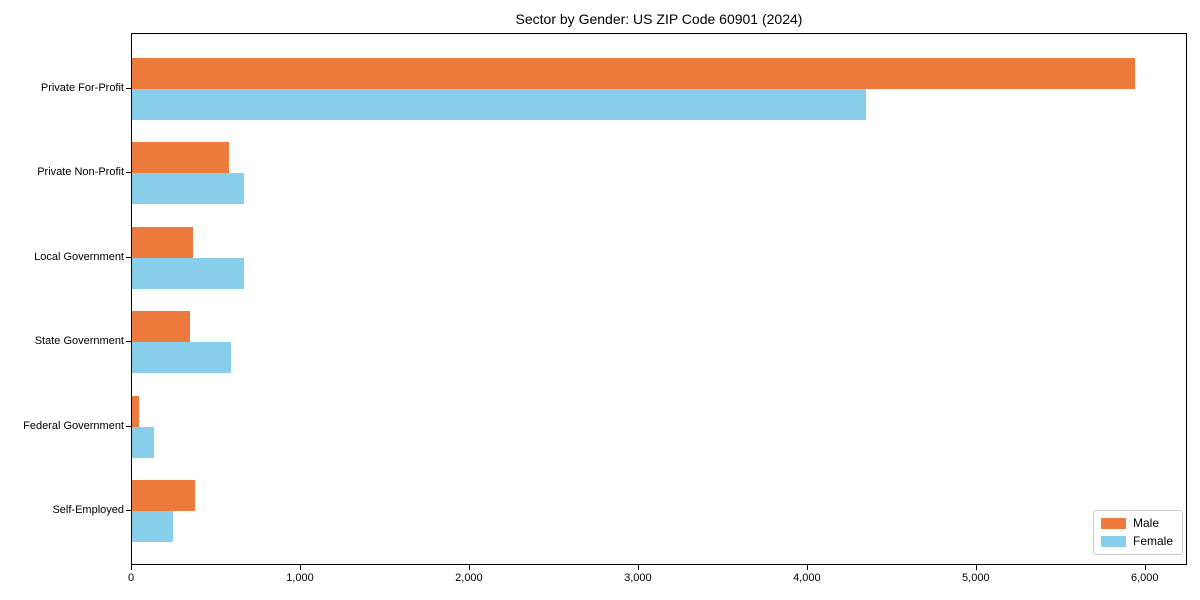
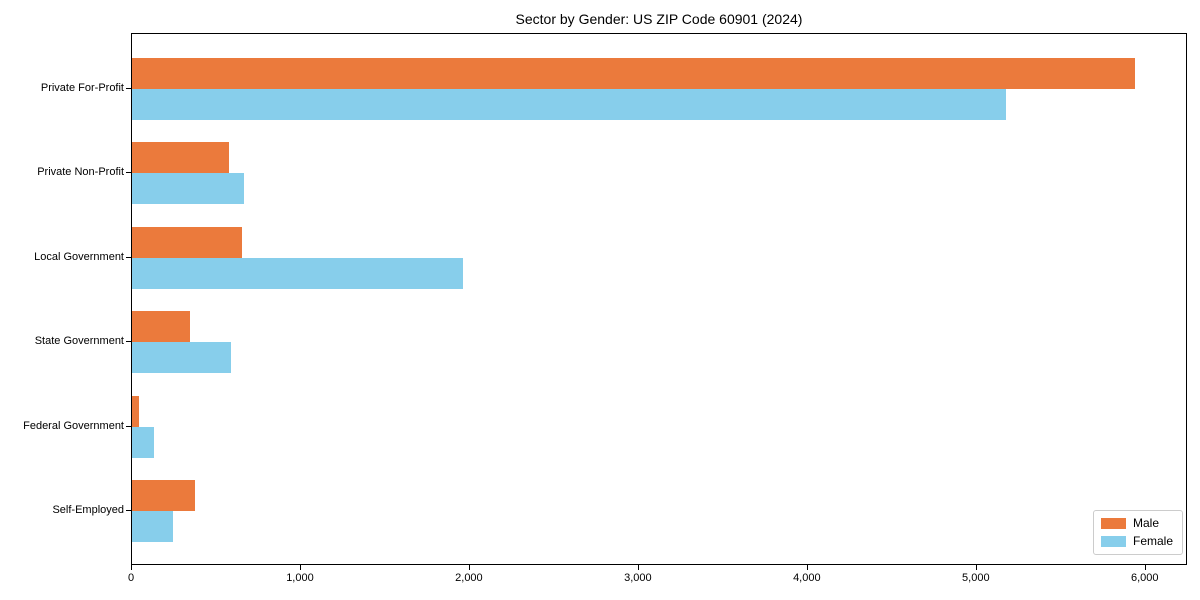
Female/Private For-Profit: 4350 -> 5180
Male/Local Government: 360 -> 650
Female/Local Government: 660 -> 1960
